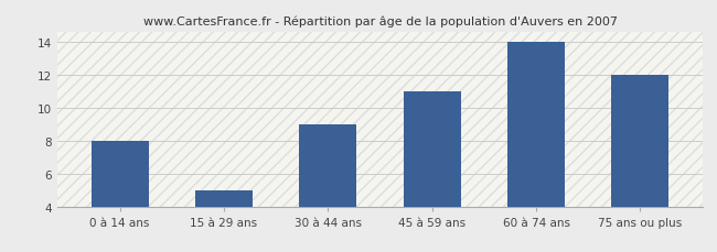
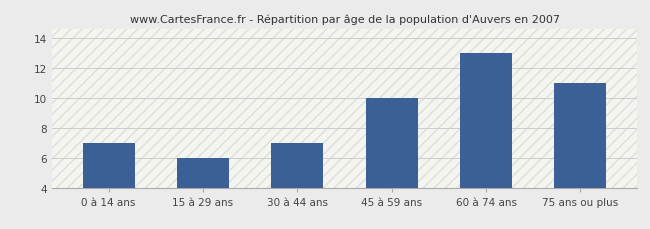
0 à 14 ans: 8 -> 7
15 à 29 ans: 5 -> 6
30 à 44 ans: 9 -> 7
45 à 59 ans: 11 -> 10
60 à 74 ans: 14 -> 13
75 ans ou plus: 12 -> 11
